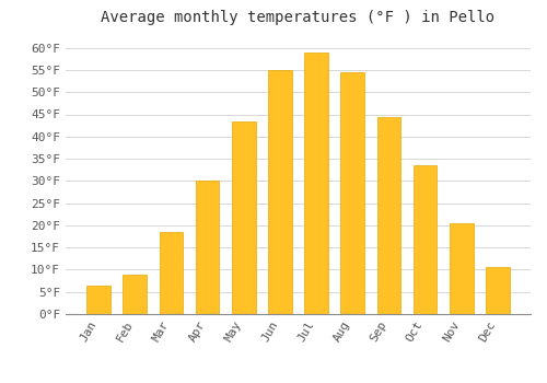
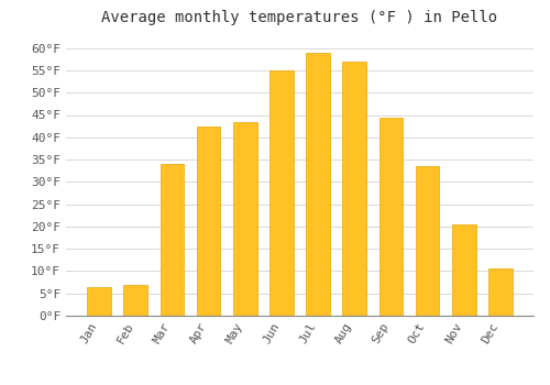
Feb: 9.0°F -> 7.0°F
Mar: 18.5°F -> 34.0°F
Apr: 30.0°F -> 42.5°F
Aug: 54.5°F -> 57.0°F
